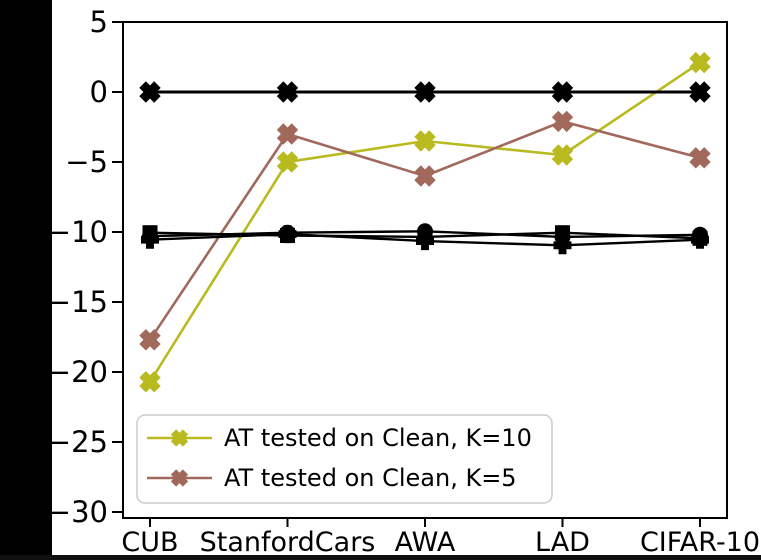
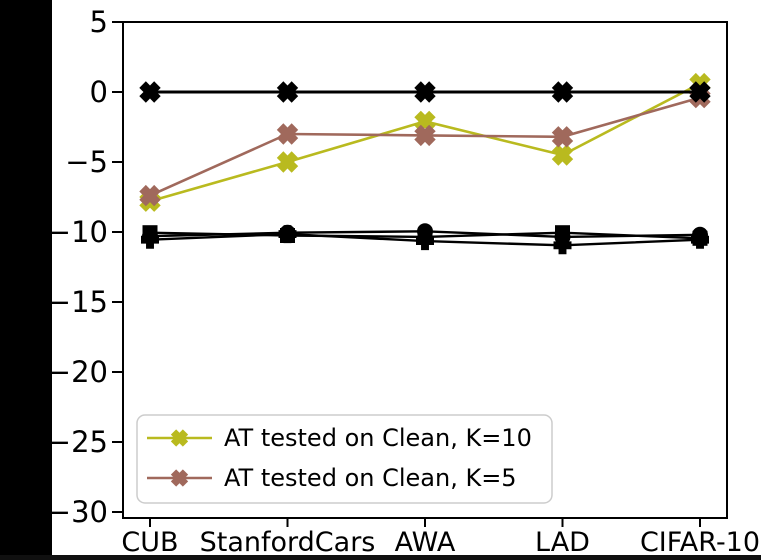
AT tested on Clean, K=10/CUB: -20.7 -> -7.8
AT tested on Clean, K=5/CUB: -17.7 -> -7.4
AT tested on Clean, K=10/AWA: -3.5 -> -2.1
AT tested on Clean, K=5/AWA: -6.0 -> -3.1
AT tested on Clean, K=5/LAD: -2.1 -> -3.2
AT tested on Clean, K=10/CIFAR-10: 2.1 -> 0.6
AT tested on Clean, K=5/CIFAR-10: -4.7 -> -0.4
